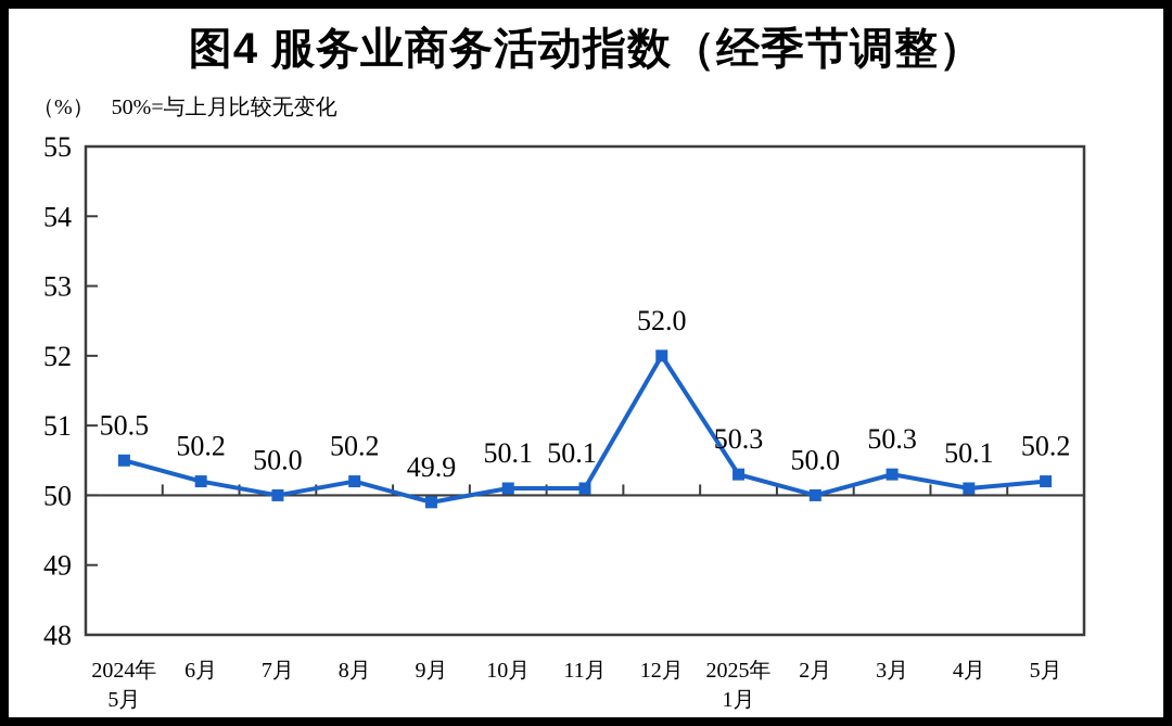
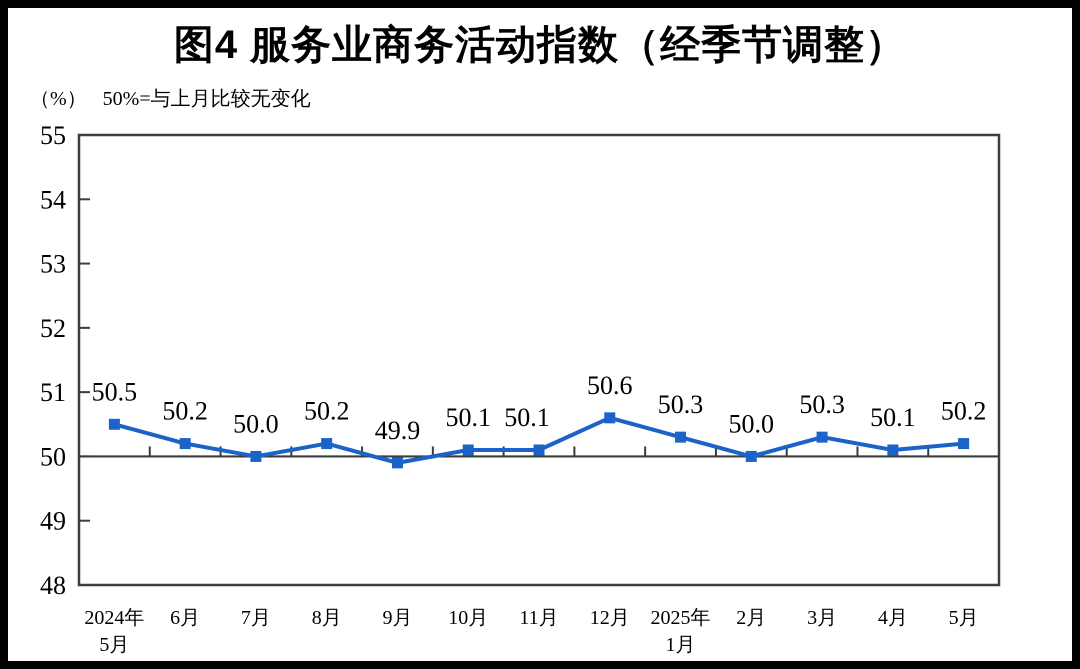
12月: 52.0 -> 50.6
